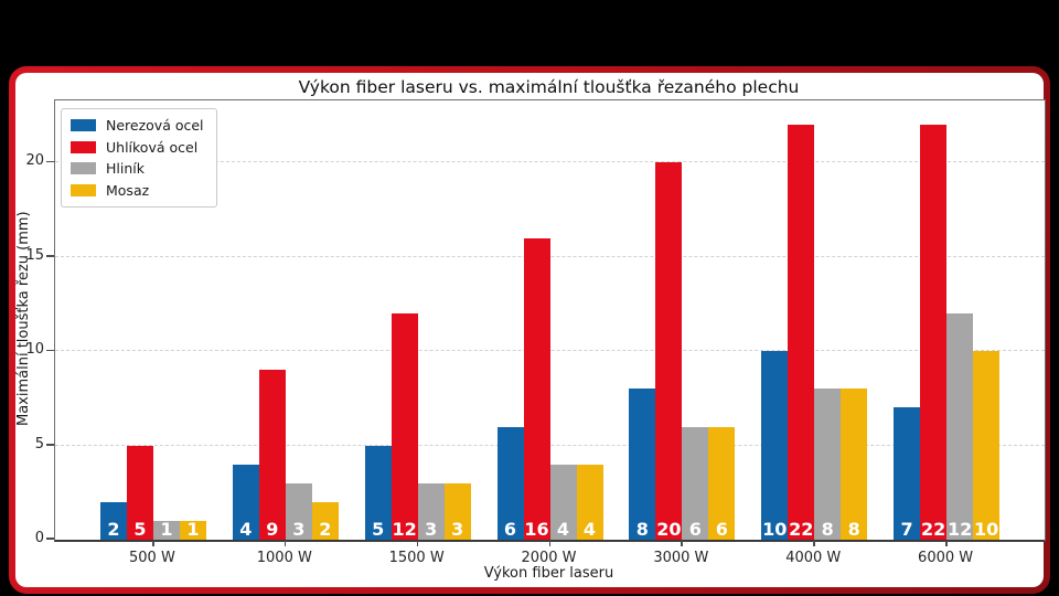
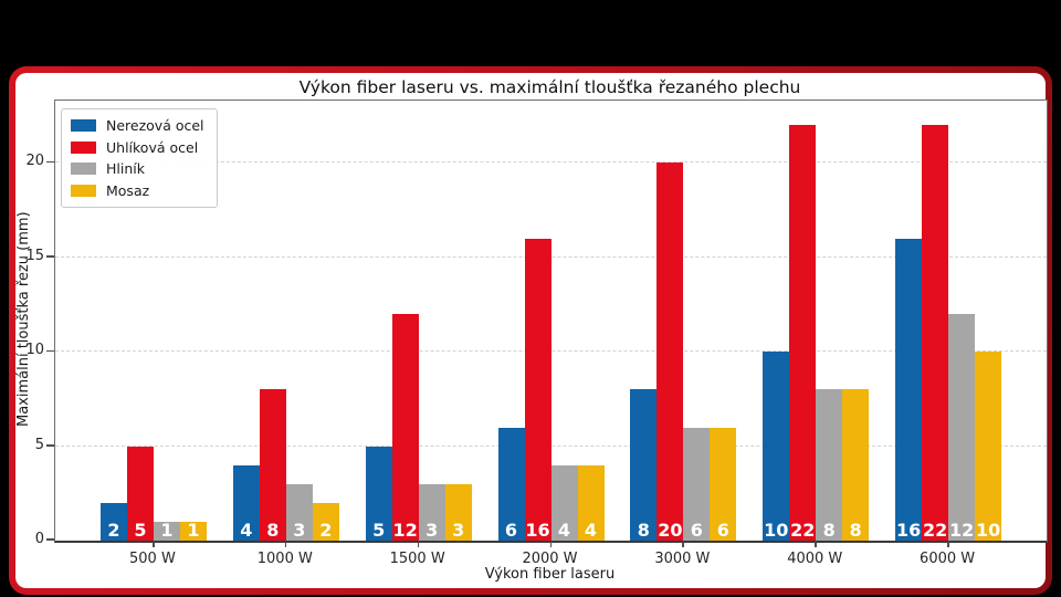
Uhlíková ocel/1000 W: 9 -> 8
Nerezová ocel/6000 W: 7 -> 16
